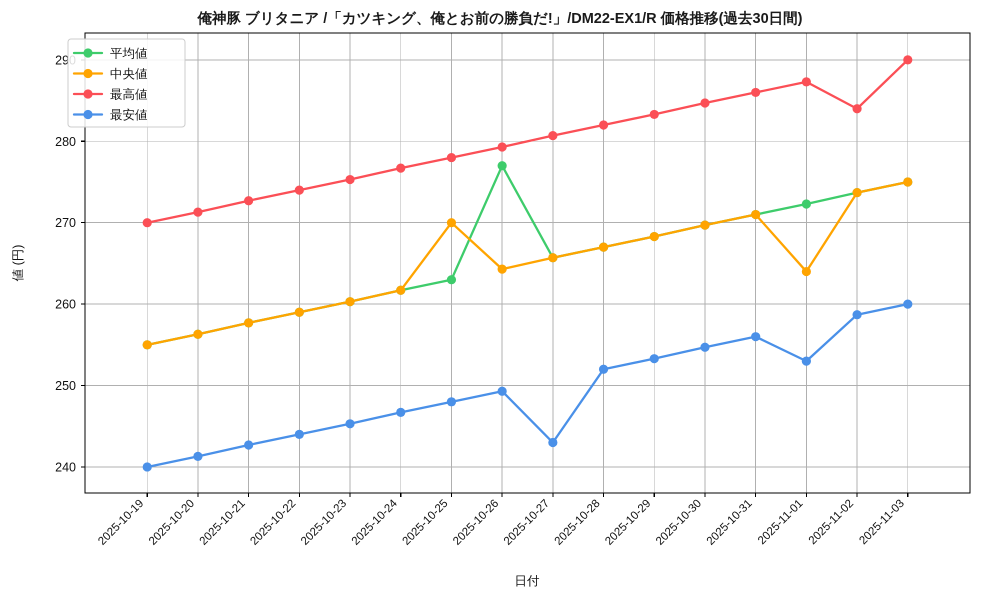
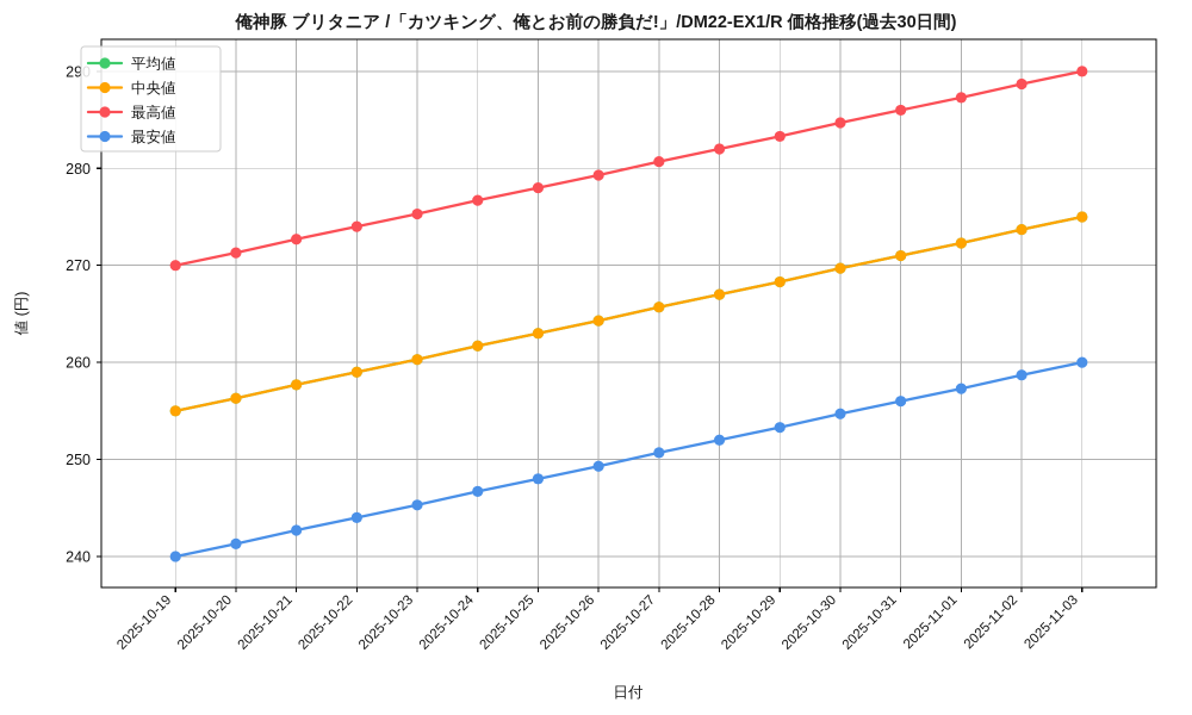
中央値/2025-10-25: 270 -> 263
平均値/2025-10-26: 277 -> 264
最安値/2025-10-27: 243 -> 251
中央値/2025-11-01: 264 -> 272
最安値/2025-11-01: 253 -> 257
最高値/2025-11-02: 284 -> 289
